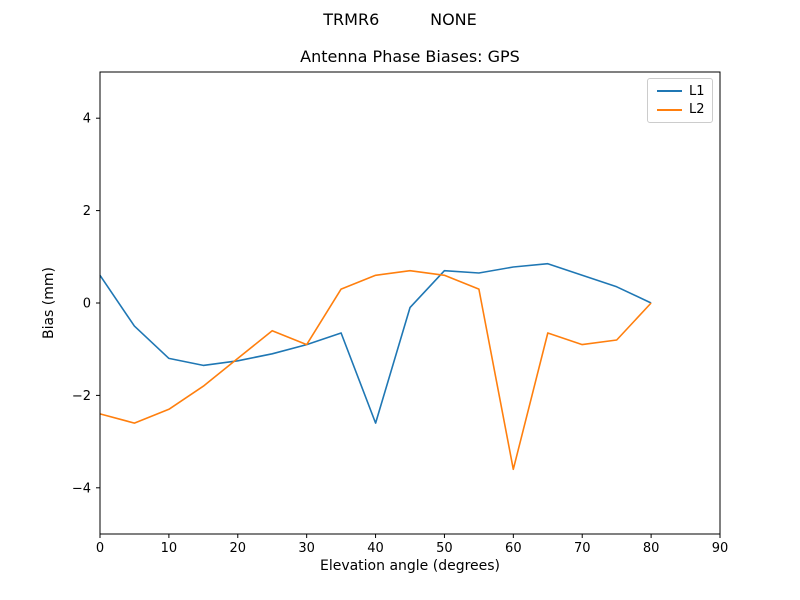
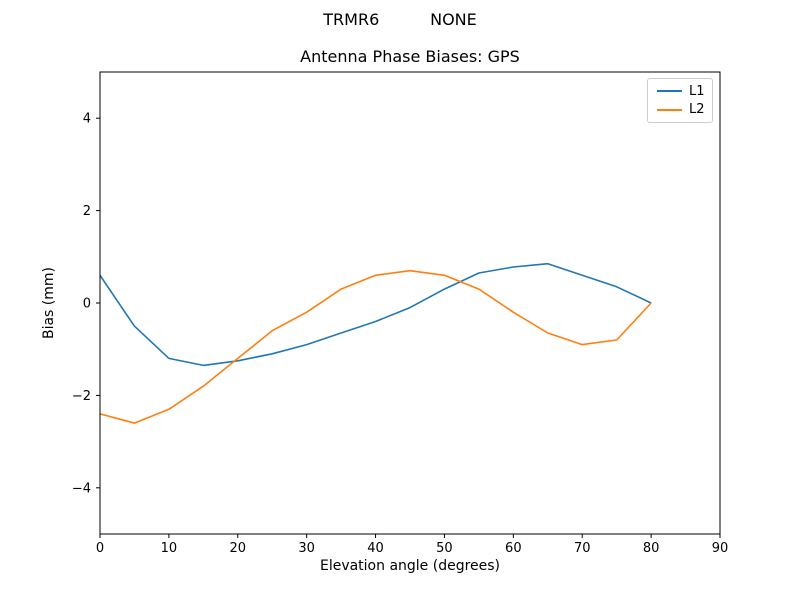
L2/30: -0.9 -> -0.2
L1/40: -2.6 -> -0.4
L1/50: 0.7 -> 0.3
L2/60: -3.6 -> -0.2
